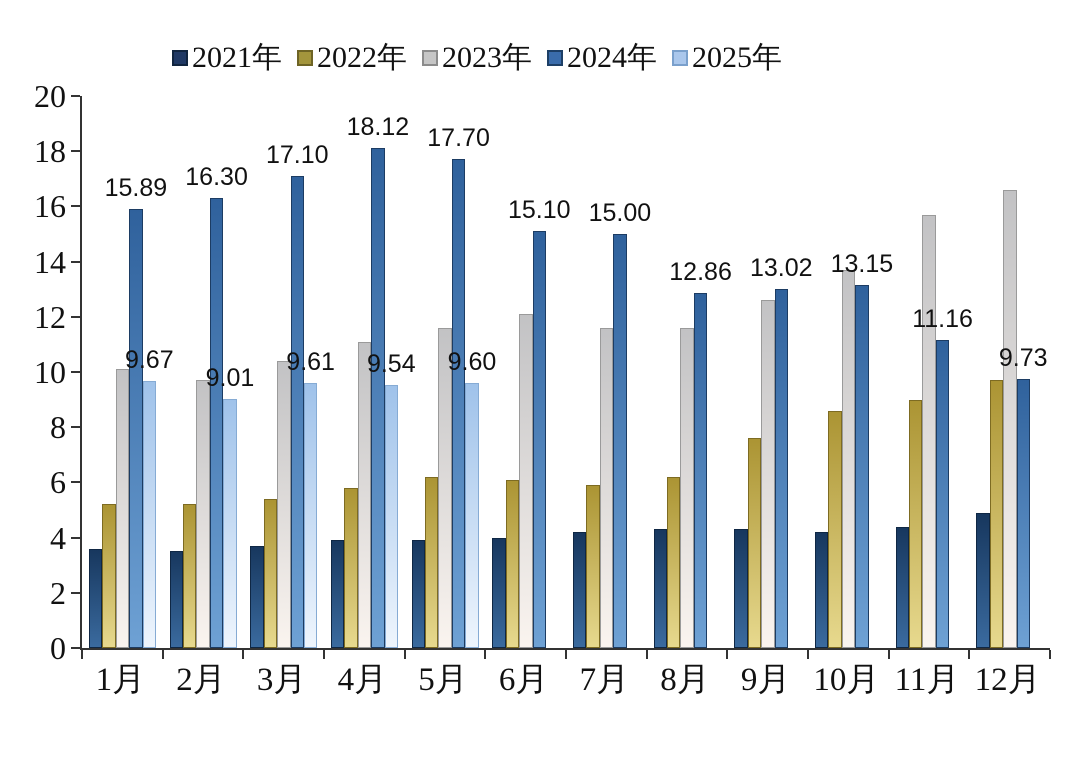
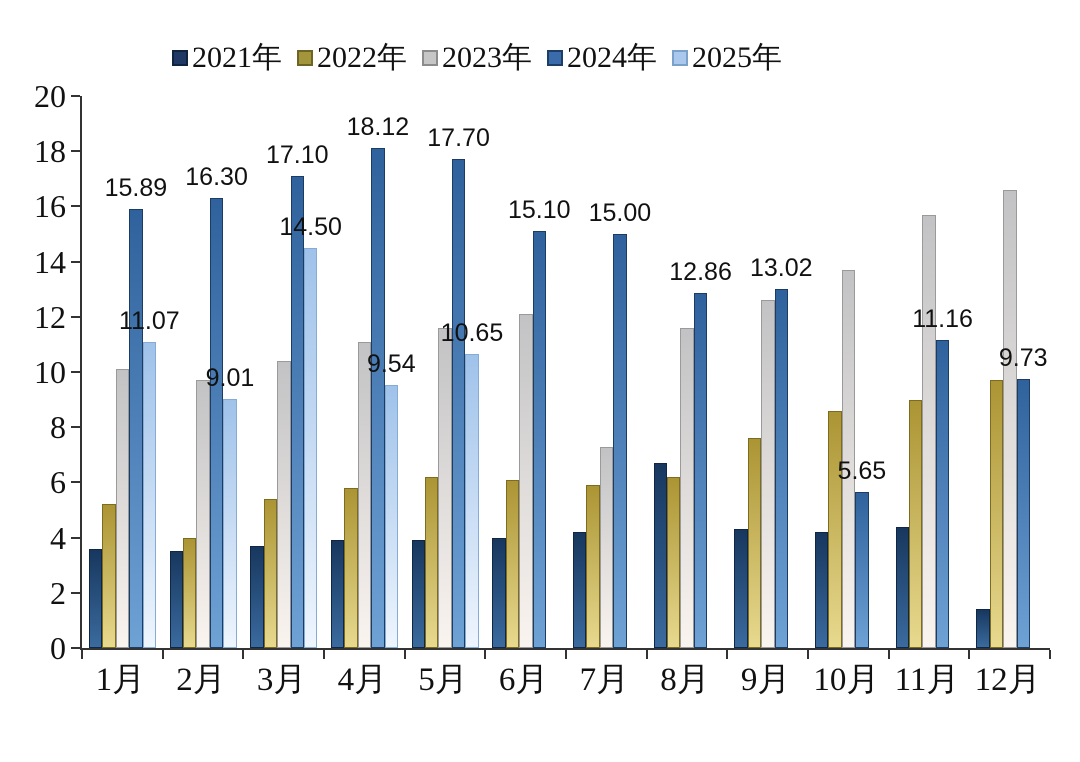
2025年/1月: 9.67 -> 11.07
2022年/2月: 5.2 -> 4.0
2025年/3月: 9.61 -> 14.50
2025年/5月: 9.60 -> 10.65
2023年/7月: 11.6 -> 7.3
2021年/8月: 4.3 -> 6.7
2024年/10月: 13.15 -> 5.65
2021年/12月: 4.9 -> 1.4
